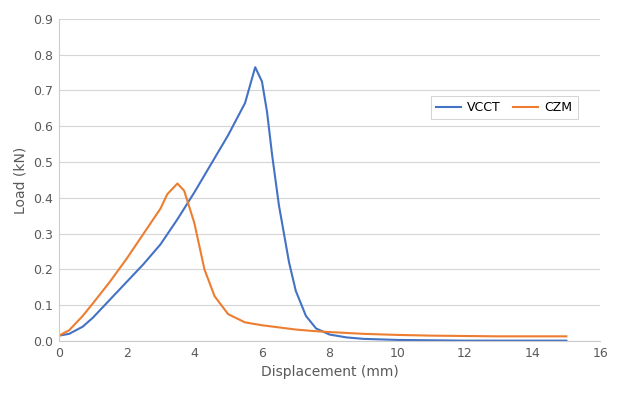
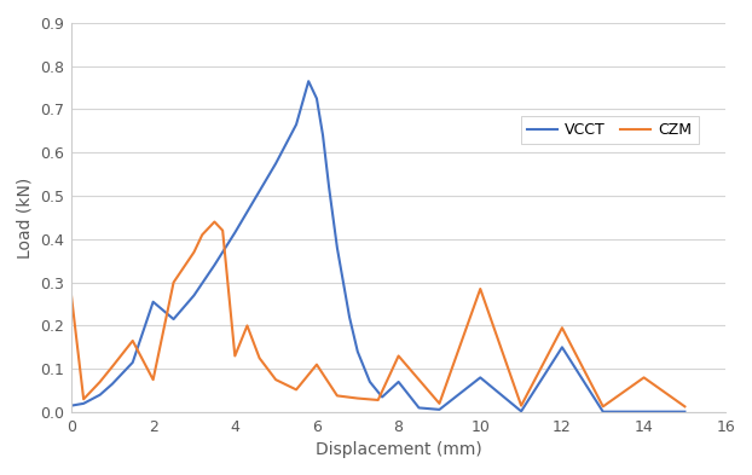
CZM/0: 0.015 -> 0.270
VCCT/2: 0.165 -> 0.255
CZM/2: 0.230 -> 0.075
CZM/4: 0.330 -> 0.130
CZM/6: 0.044 -> 0.110
VCCT/8: 0.018 -> 0.070
CZM/8: 0.025 -> 0.130
VCCT/10: 0.003 -> 0.080
CZM/10: 0.017 -> 0.285
VCCT/12: 0.001 -> 0.150
CZM/12: 0.014 -> 0.195
CZM/14: 0.013 -> 0.080
